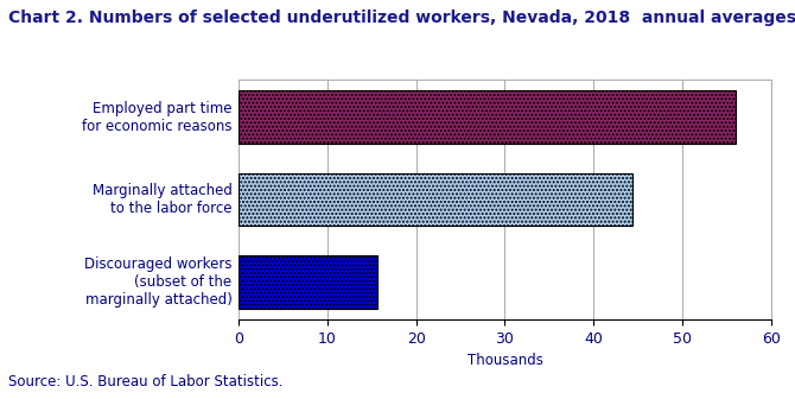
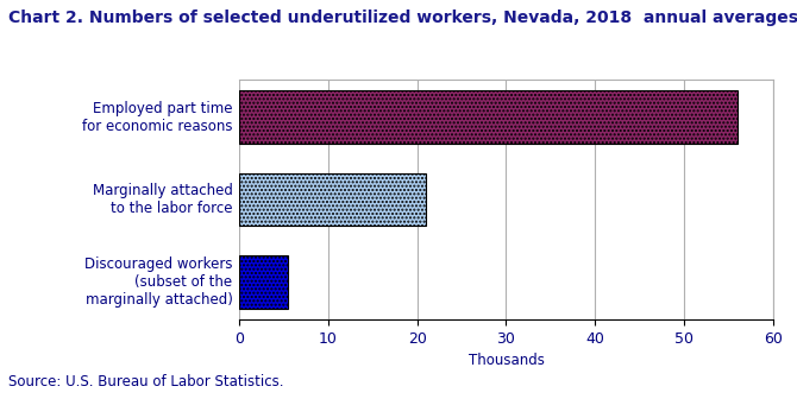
Marginally attached to the labor force: 44.4 -> 21.0
Discouraged workers (subset of the marginally attached): 15.6 -> 5.5
